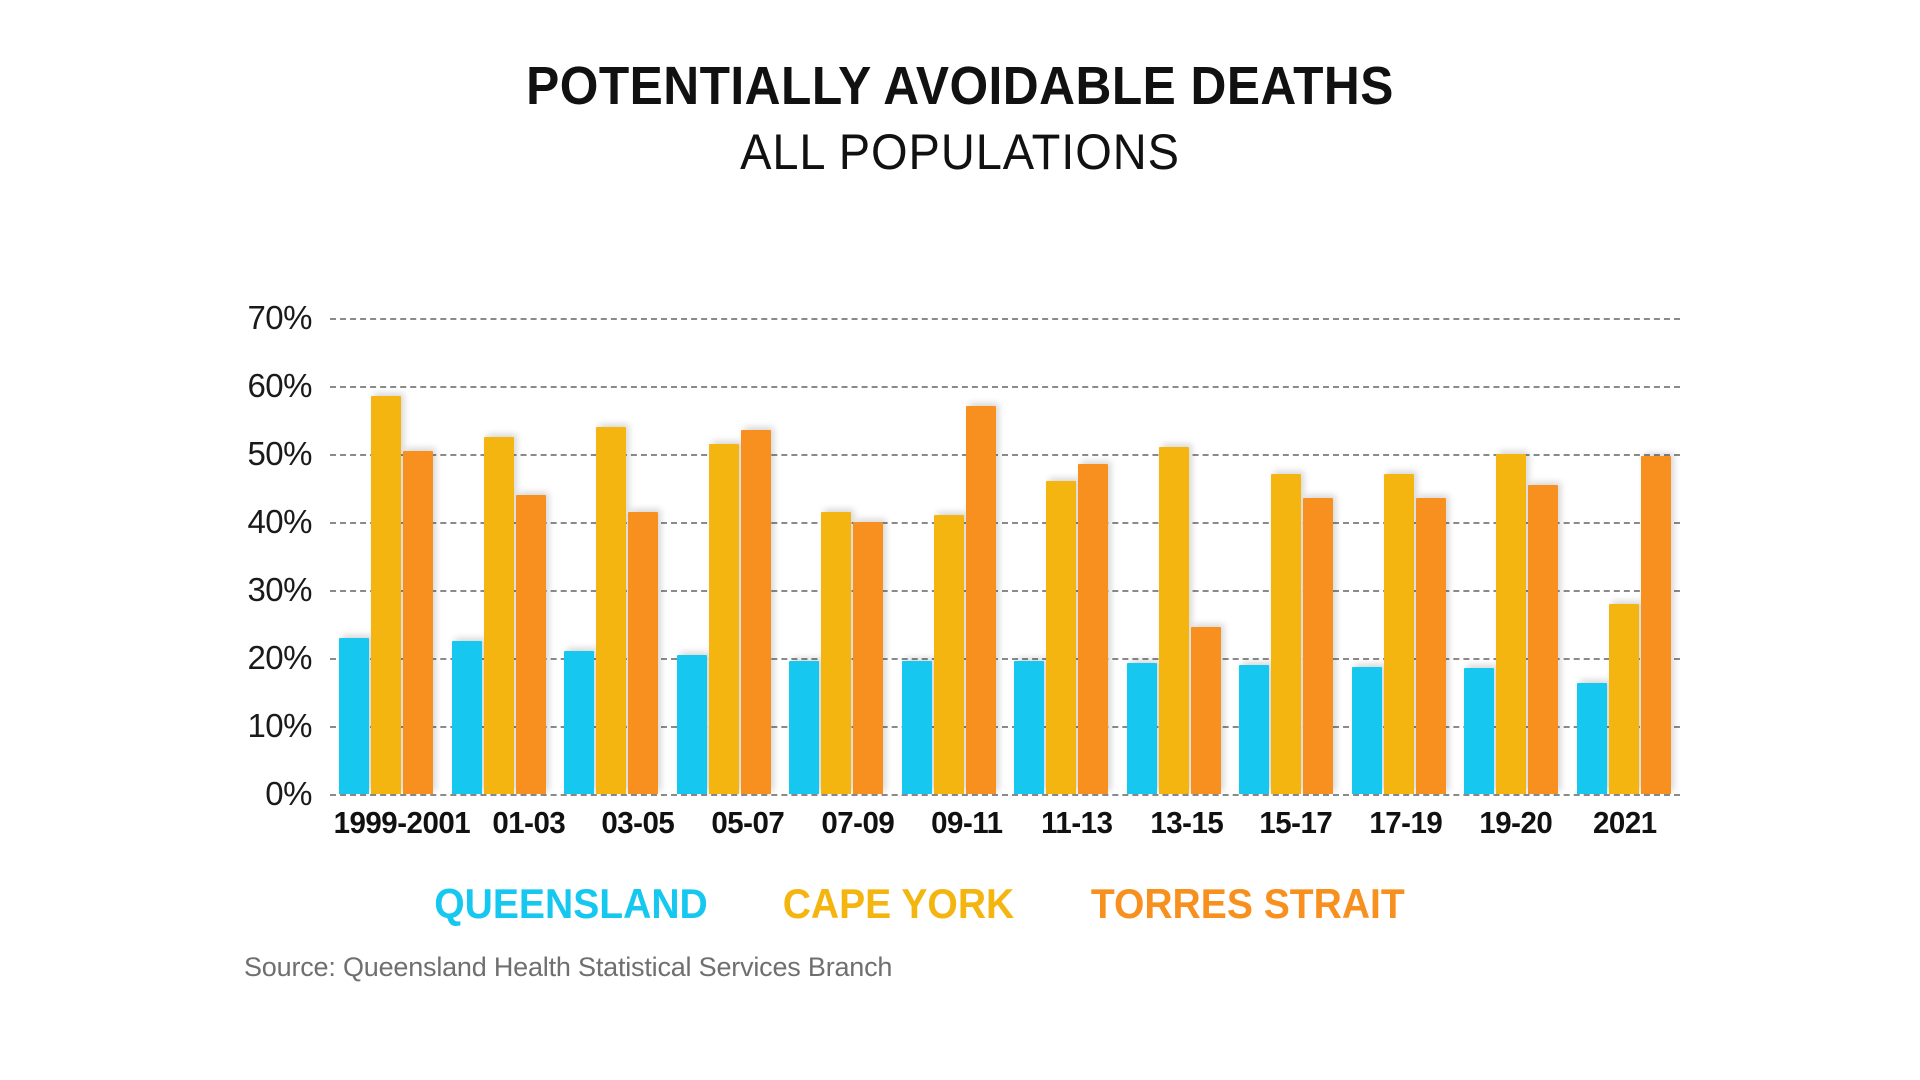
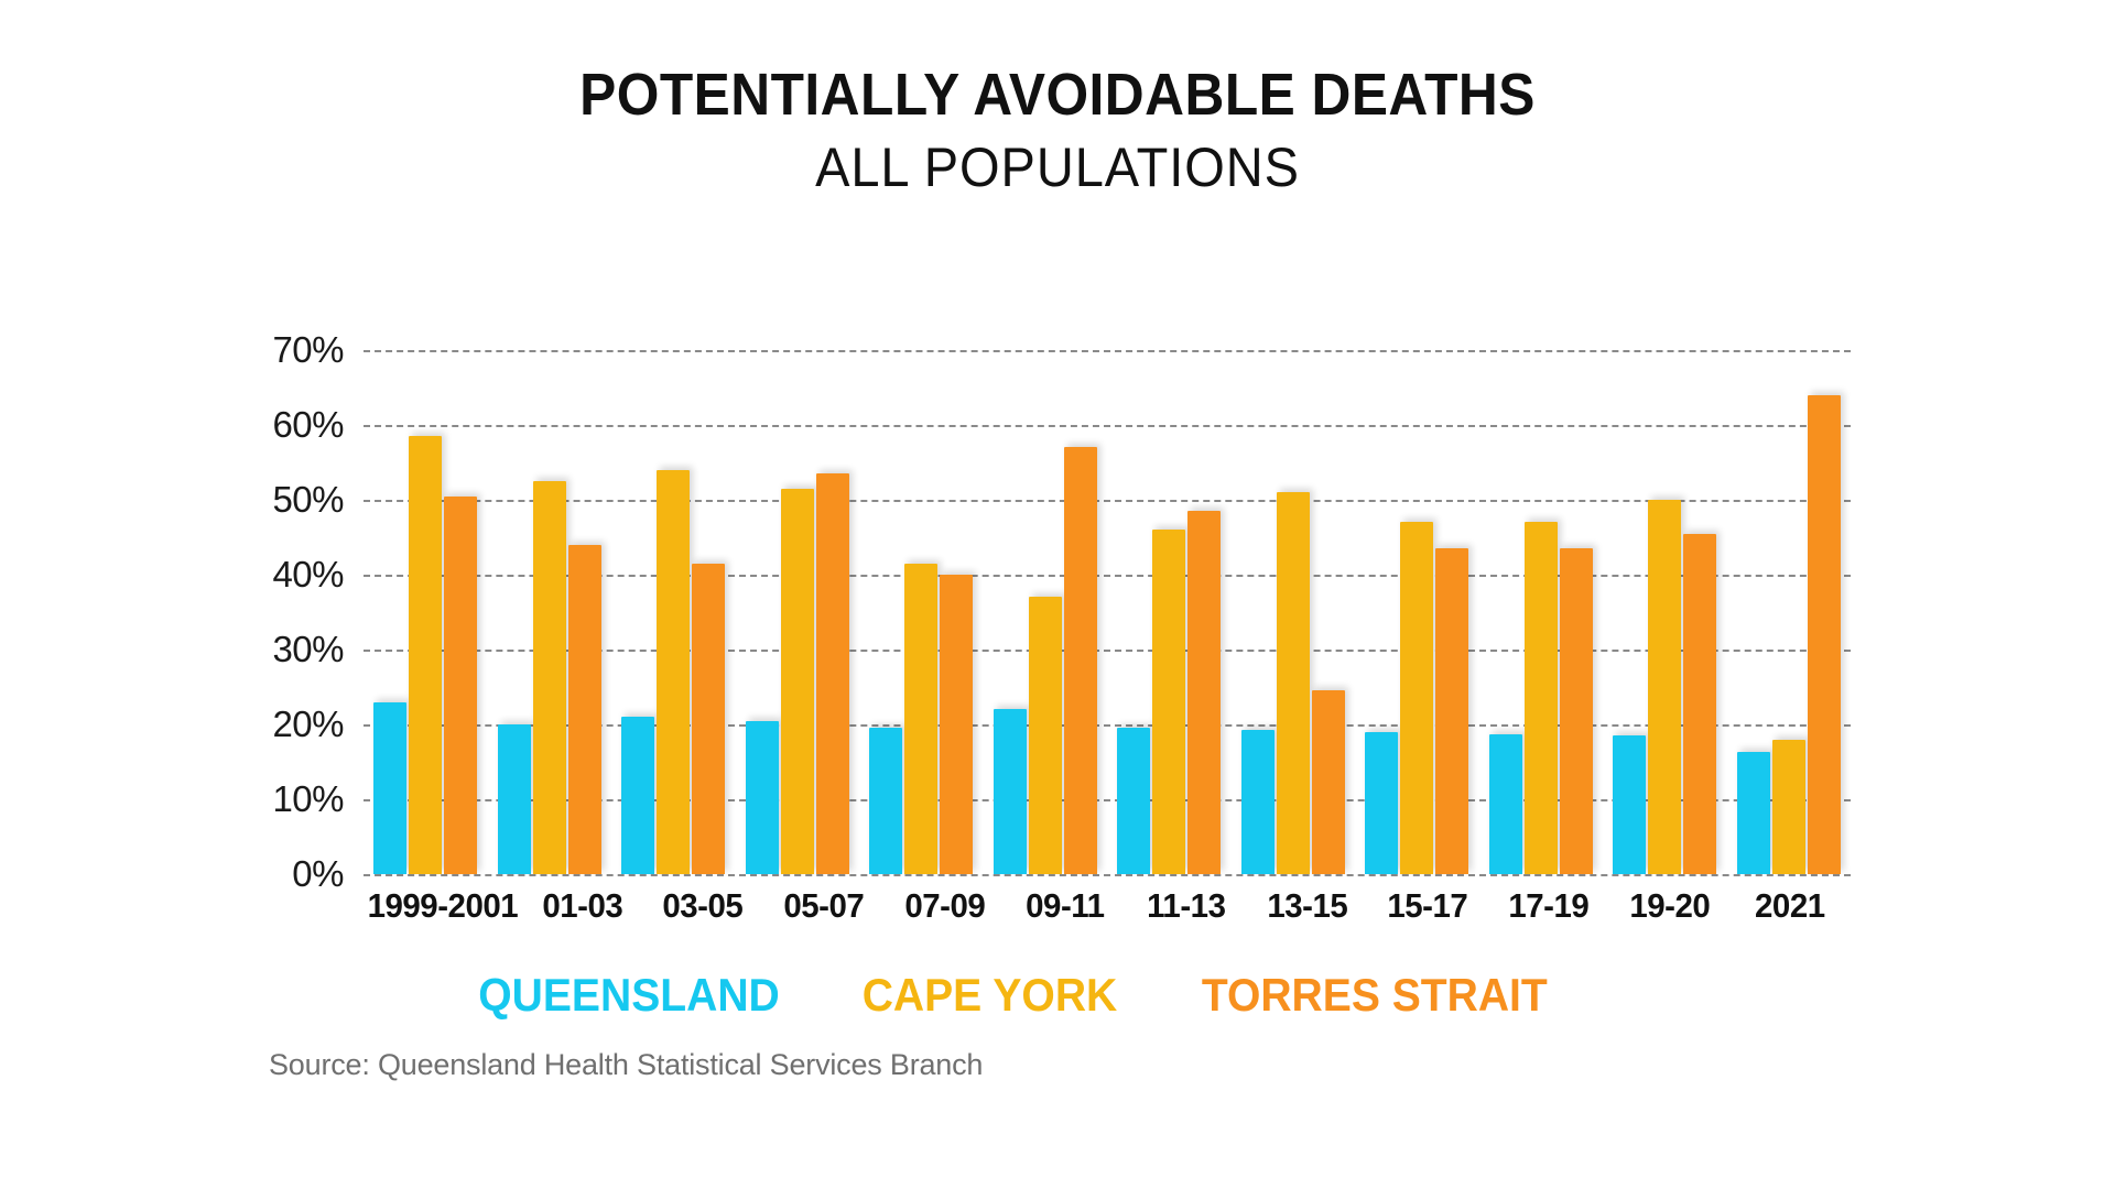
QUEENSLAND/01-03: 22% -> 20%
QUEENSLAND/09-11: 20% -> 22%
CAPE YORK/09-11: 41% -> 37%
CAPE YORK/2021: 28% -> 18%
TORRES STRAIT/2021: 50% -> 64%
